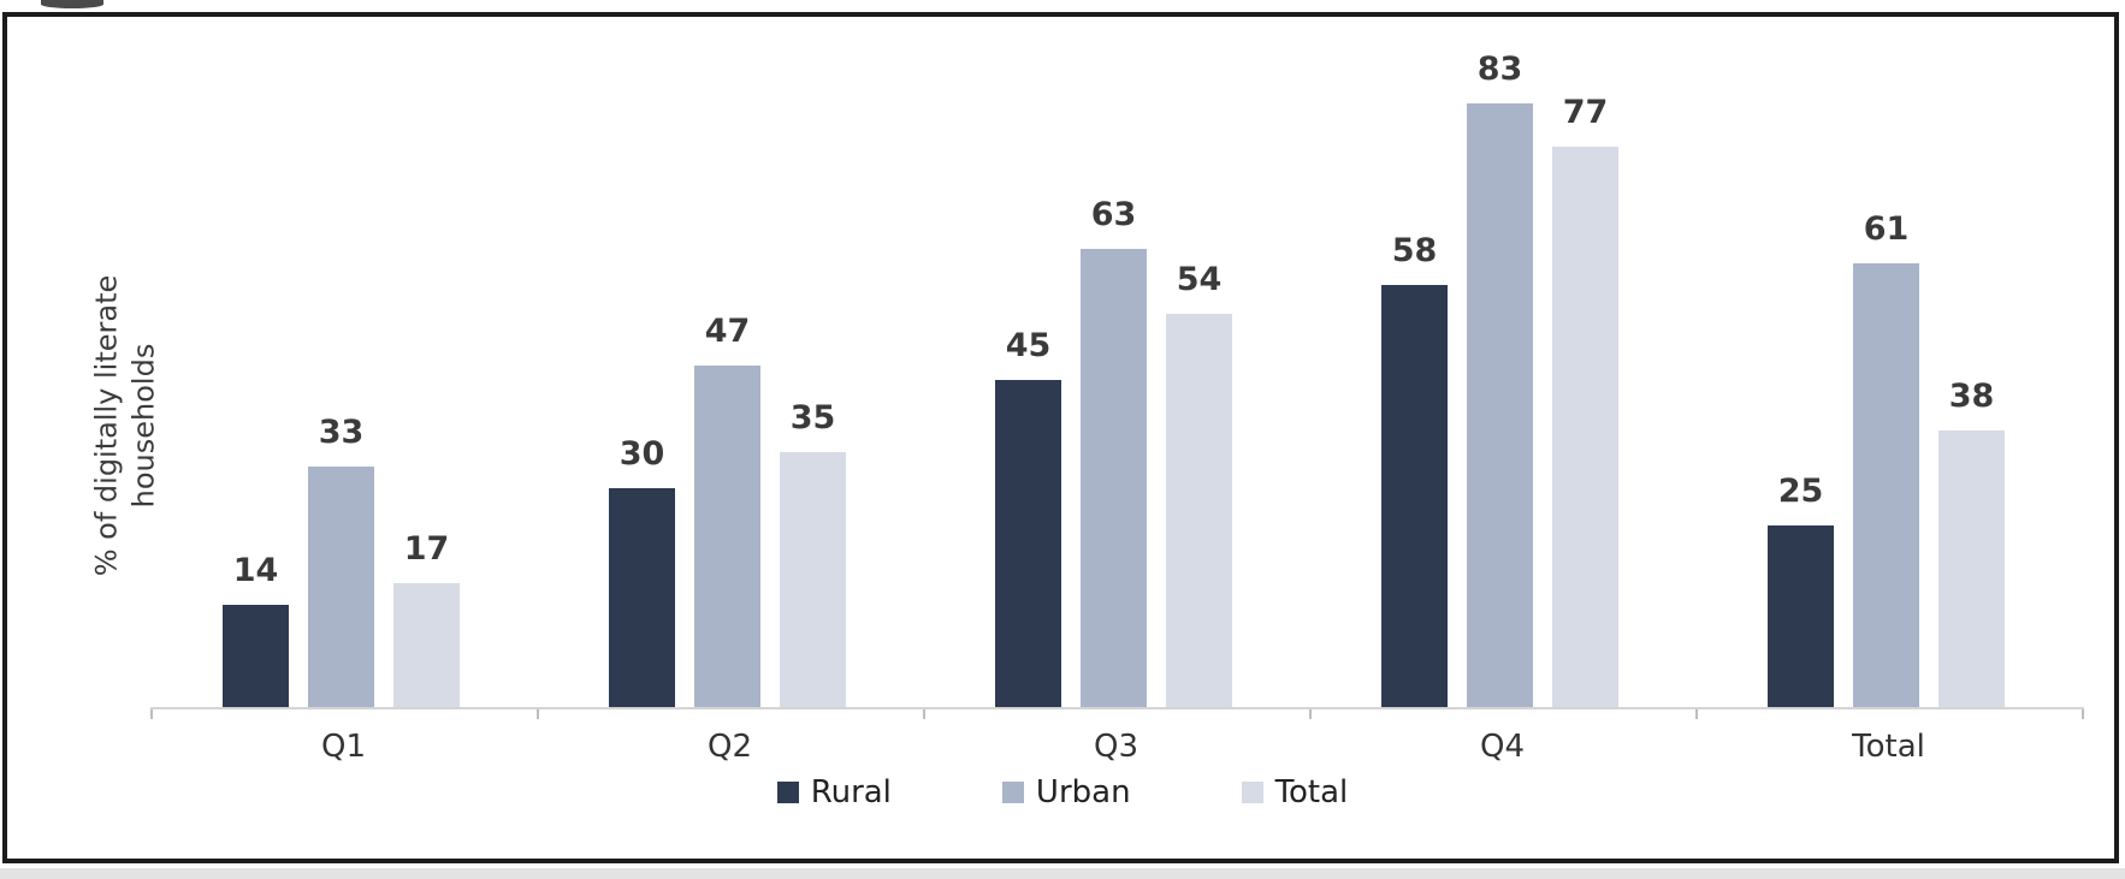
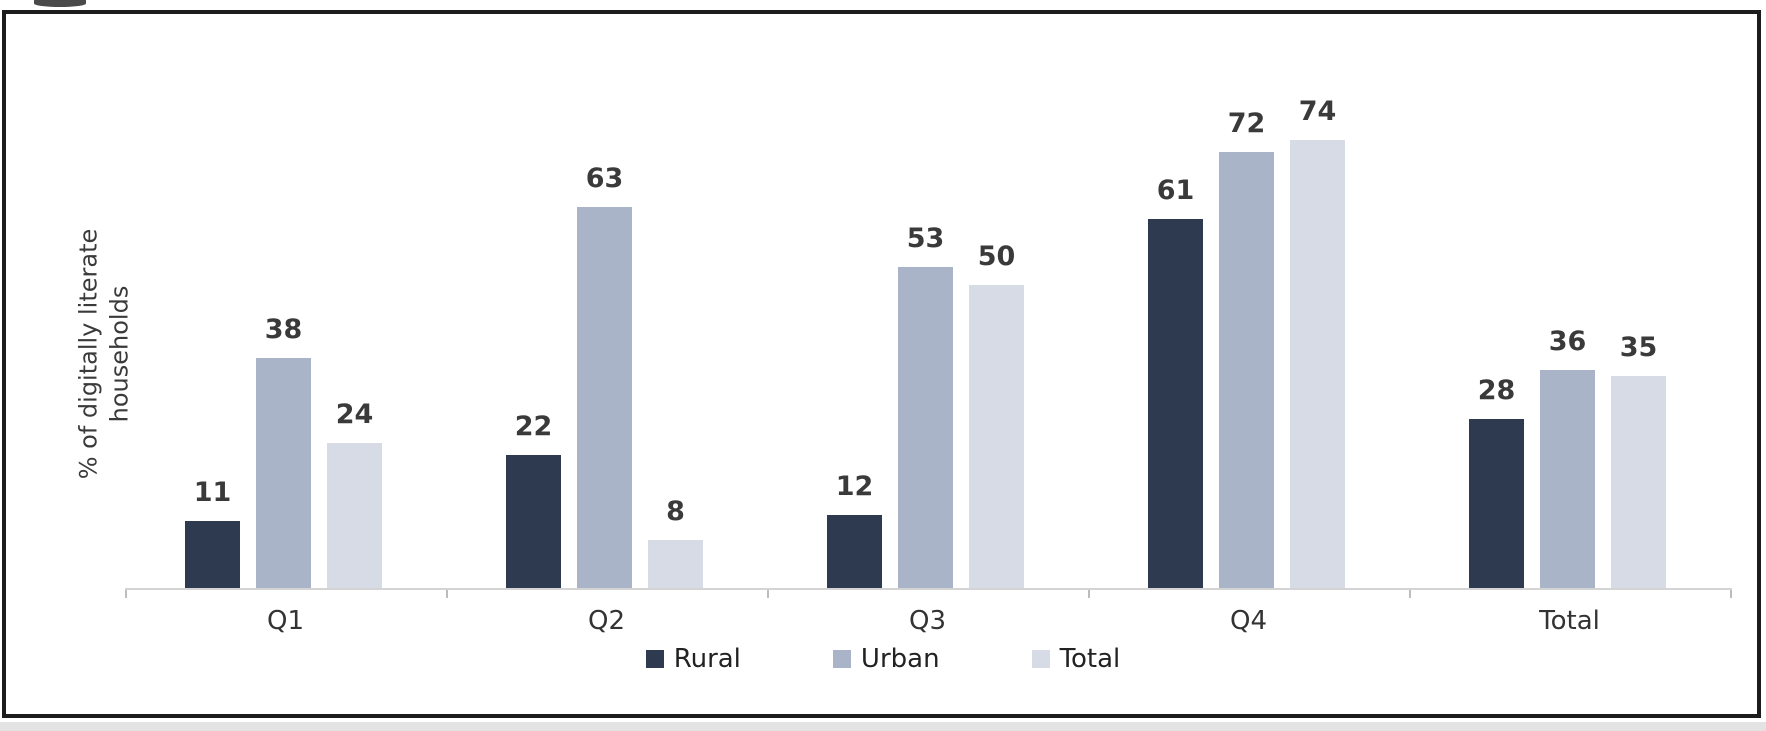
Rural/Q1: 14 -> 11
Urban/Q1: 33 -> 38
Total/Q1: 17 -> 24
Rural/Q2: 30 -> 22
Urban/Q2: 47 -> 63
Total/Q2: 35 -> 8
Rural/Q3: 45 -> 12
Urban/Q3: 63 -> 53
Total/Q3: 54 -> 50
Rural/Q4: 58 -> 61
Urban/Q4: 83 -> 72
Total/Q4: 77 -> 74
Rural/Total: 25 -> 28
Urban/Total: 61 -> 36
Total/Total: 38 -> 35
